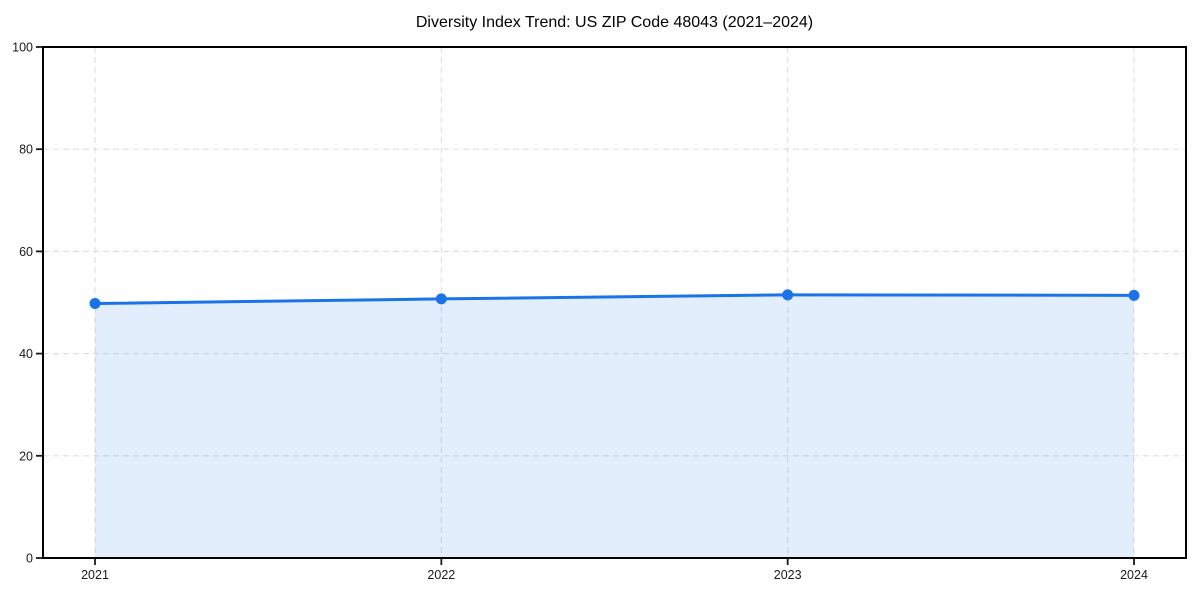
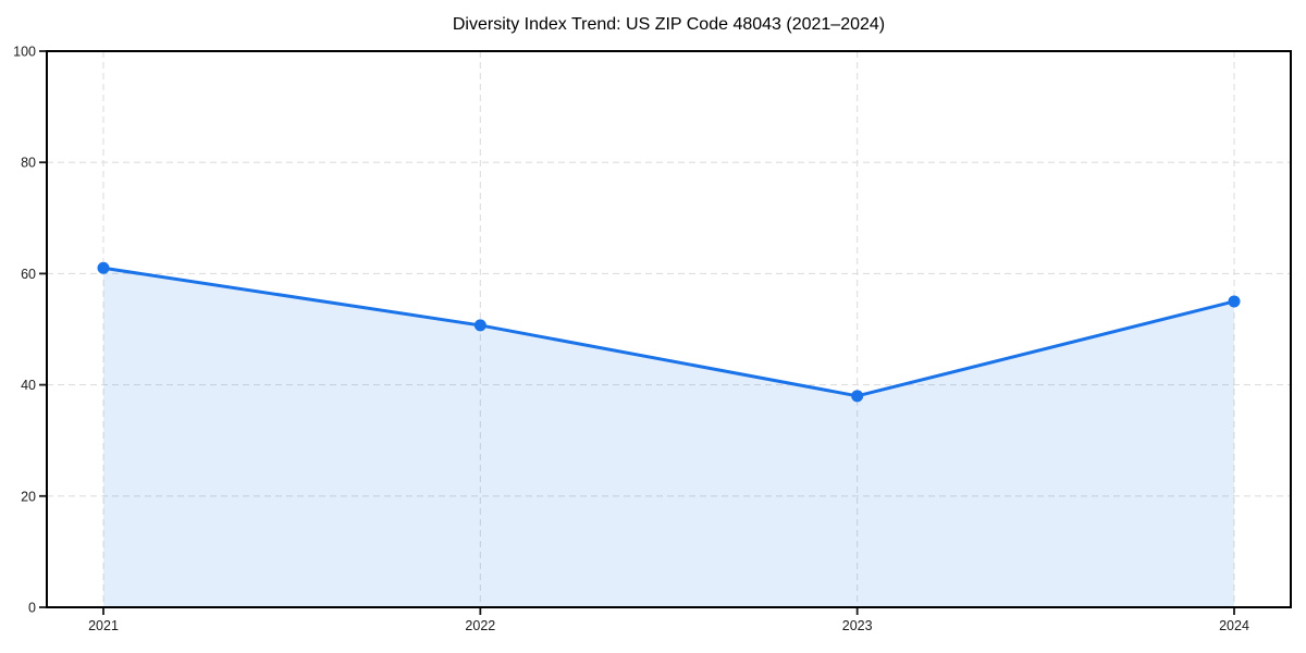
2021: 50 -> 61
2023: 52 -> 38
2024: 51 -> 55
